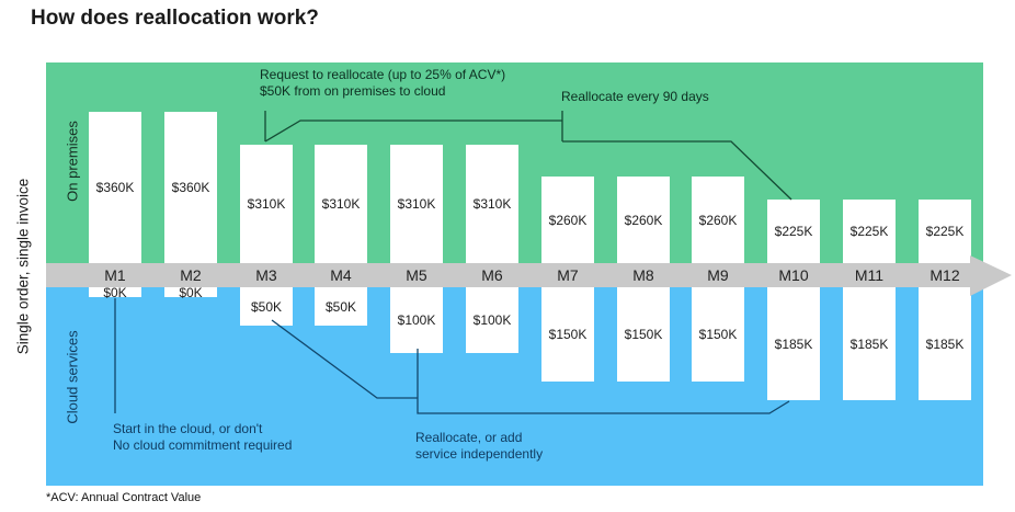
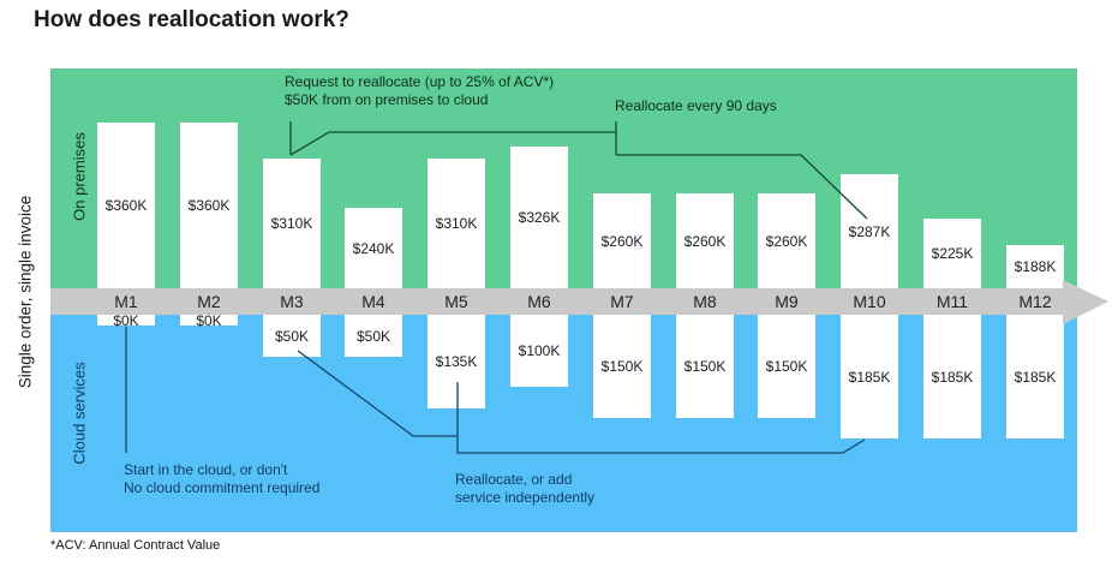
On premises/M4: $310K -> $240K
Cloud services/M5: $100K -> $135K
On premises/M6: $310K -> $326K
On premises/M10: $225K -> $287K
On premises/M12: $225K -> $188K
